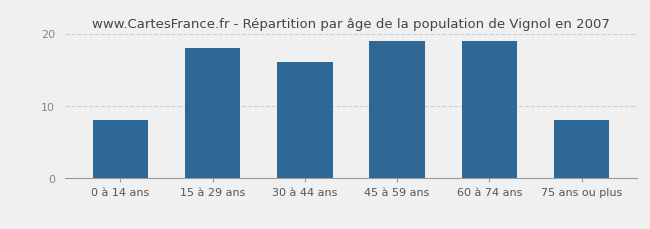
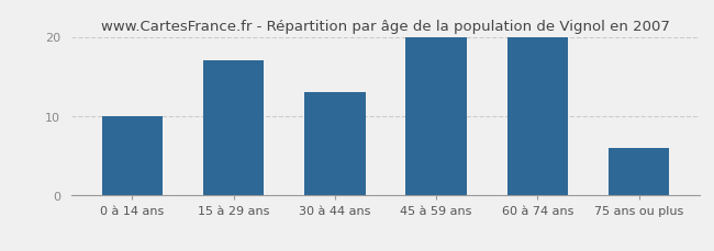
0 à 14 ans: 8 -> 10
15 à 29 ans: 18 -> 17
30 à 44 ans: 16 -> 13
45 à 59 ans: 19 -> 20
60 à 74 ans: 19 -> 20
75 ans ou plus: 8 -> 6
